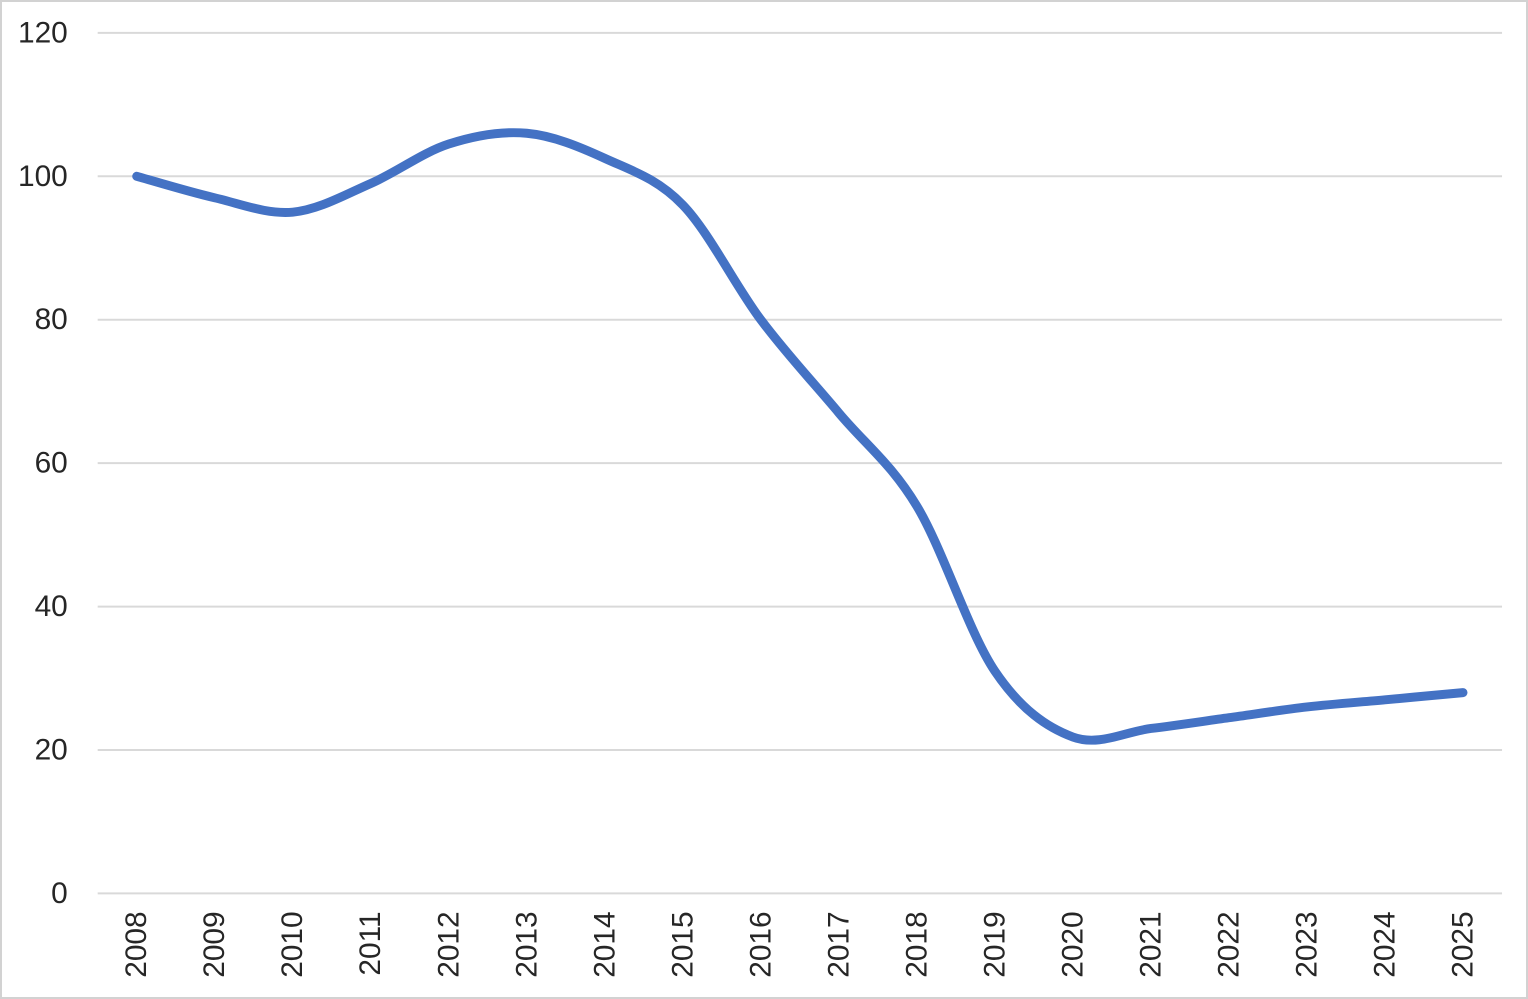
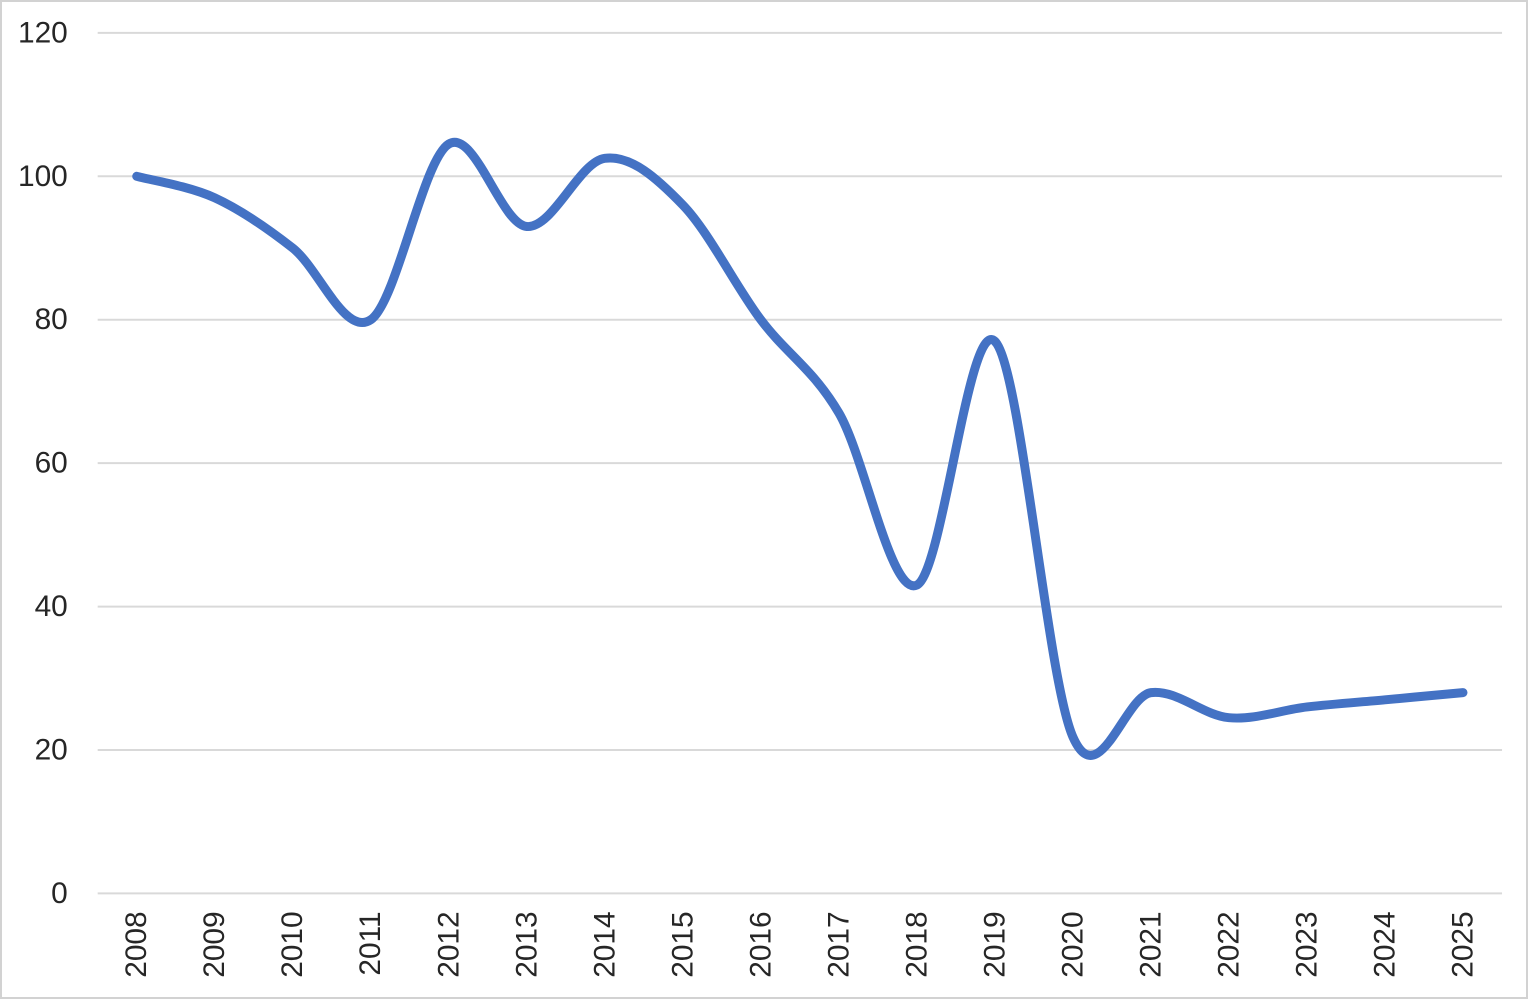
2010: 95 -> 90
2011: 99 -> 80
2013: 106 -> 93
2018: 54 -> 43
2019: 31 -> 77
2021: 23 -> 28
